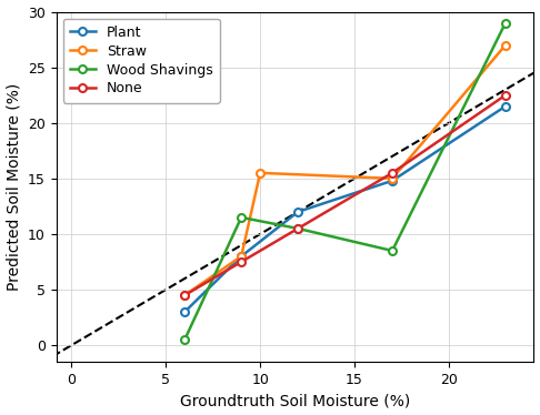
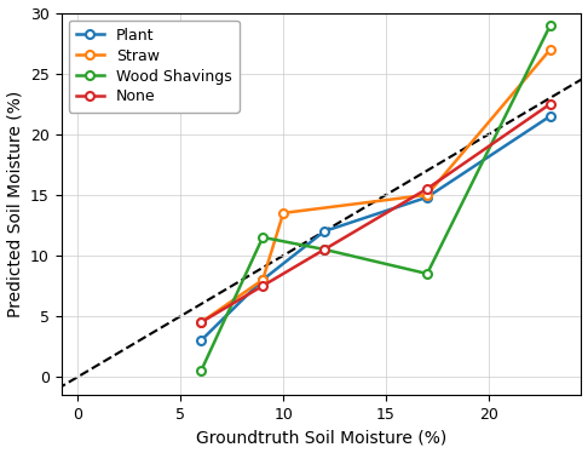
Straw/10: 15.5 -> 13.5
